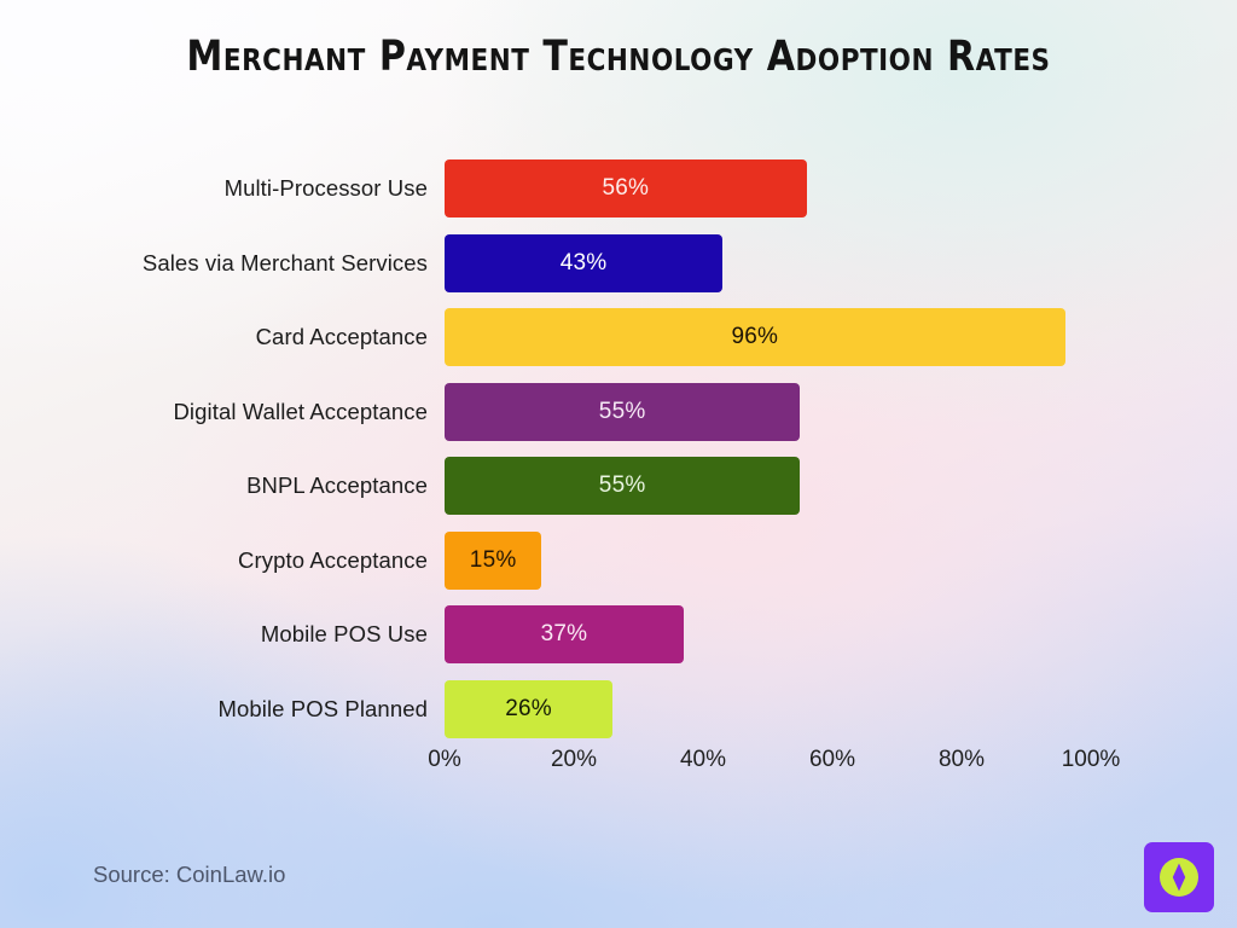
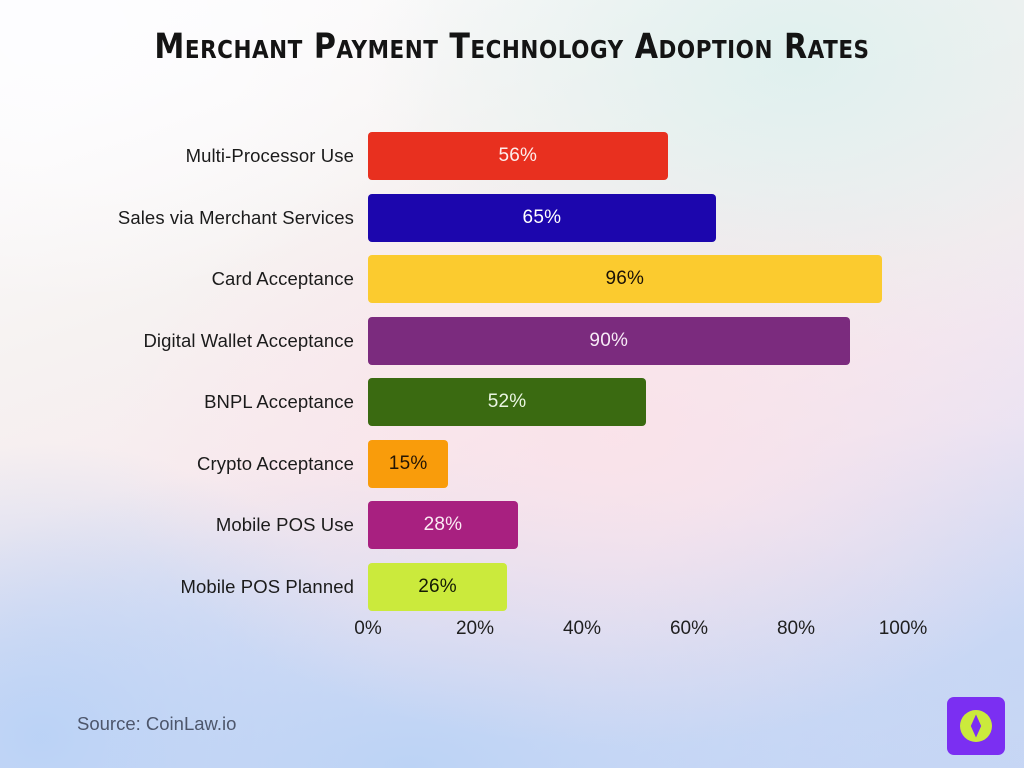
Sales via Merchant Services: 43% -> 65%
Digital Wallet Acceptance: 55% -> 90%
BNPL Acceptance: 55% -> 52%
Mobile POS Use: 37% -> 28%
